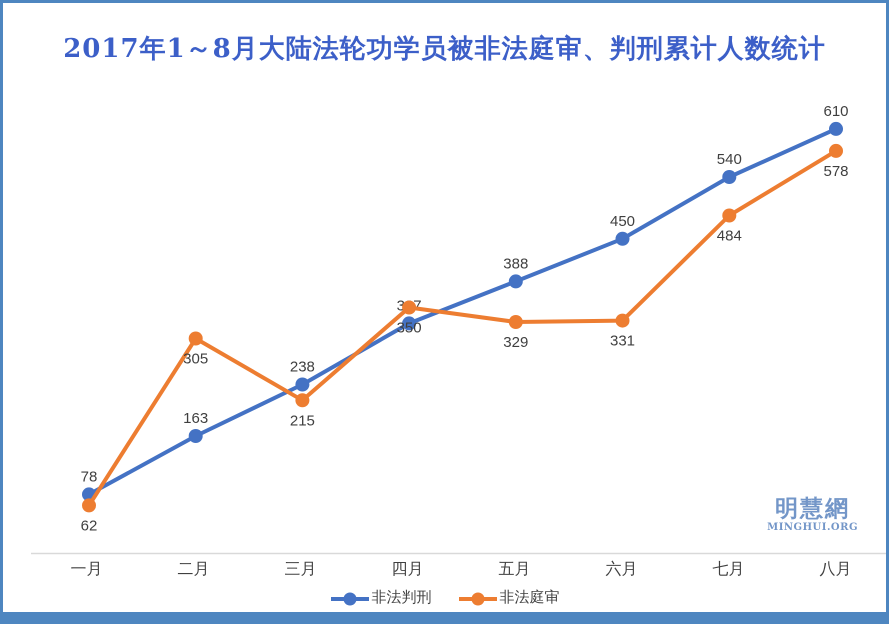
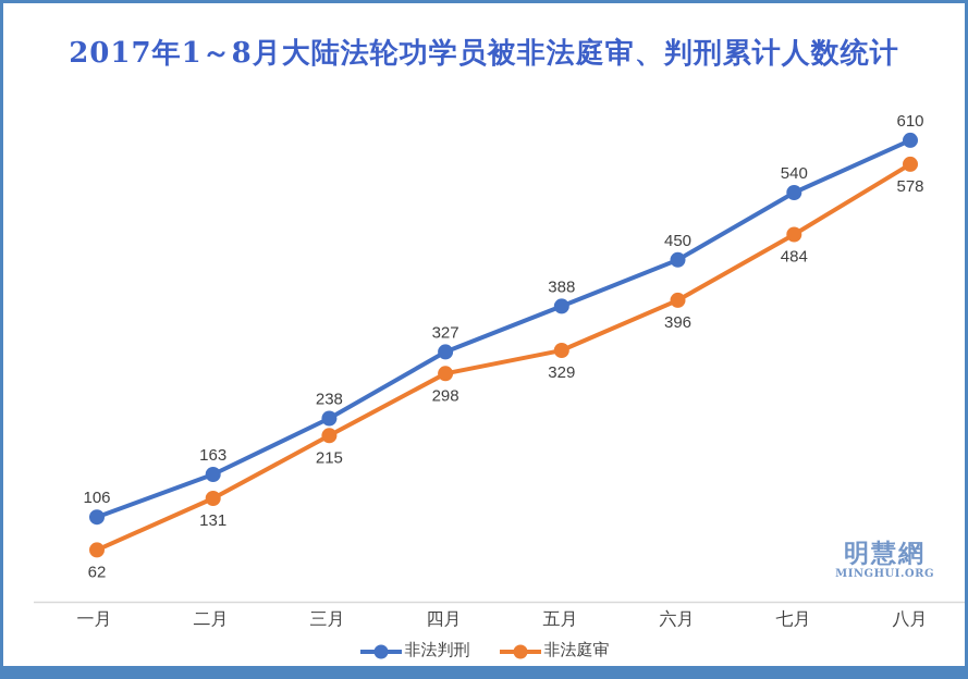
非法判刑/一月: 78 -> 106
非法庭审/二月: 305 -> 131
非法庭审/四月: 350 -> 298
非法庭审/六月: 331 -> 396
